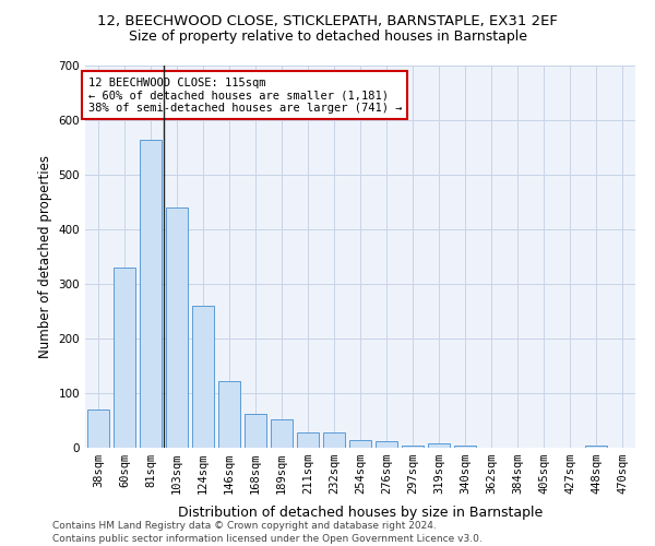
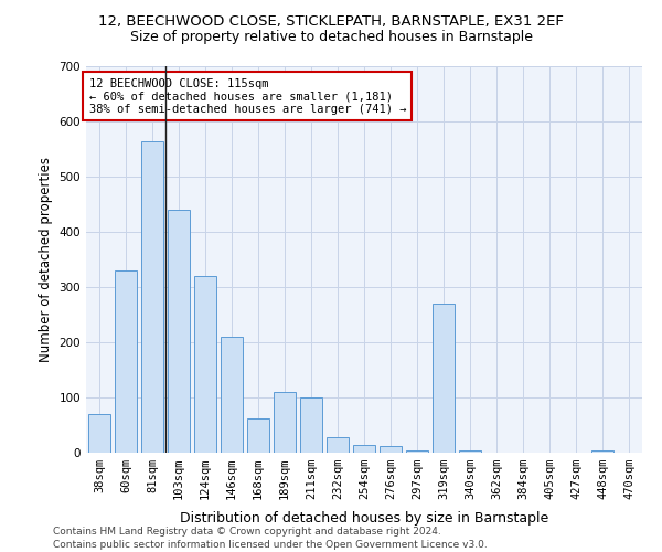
124sqm: 260 -> 320
146sqm: 123 -> 210
189sqm: 53 -> 110
211sqm: 28 -> 100
319sqm: 8 -> 270
